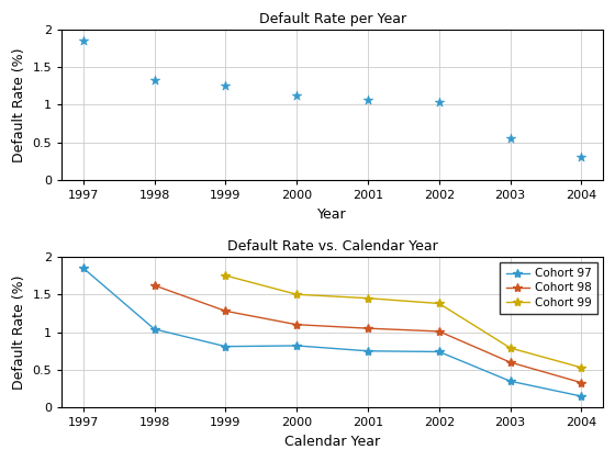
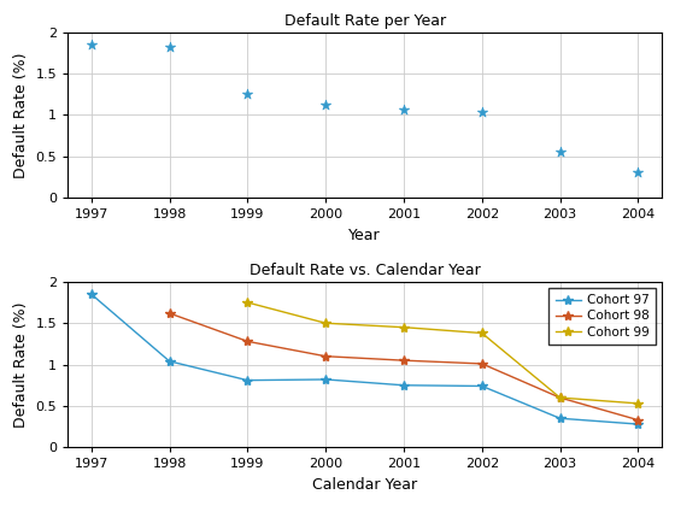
Default Rate per Year/1998: 1.33 -> 1.82
Default Rate vs. Calendar Year/Cohort 99/2003: 0.79 -> 0.60
Default Rate vs. Calendar Year/Cohort 97/2004: 0.15 -> 0.28
